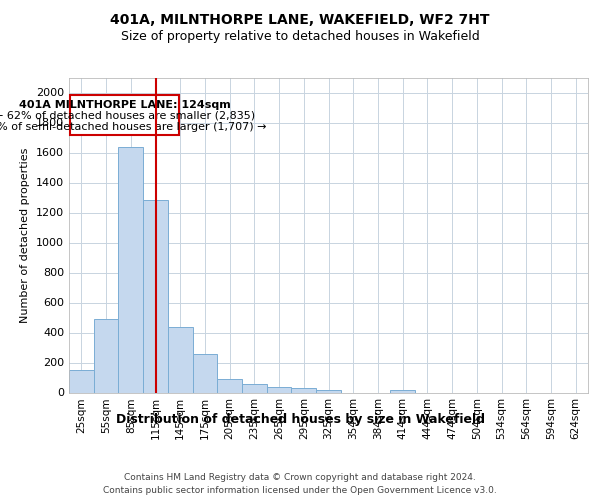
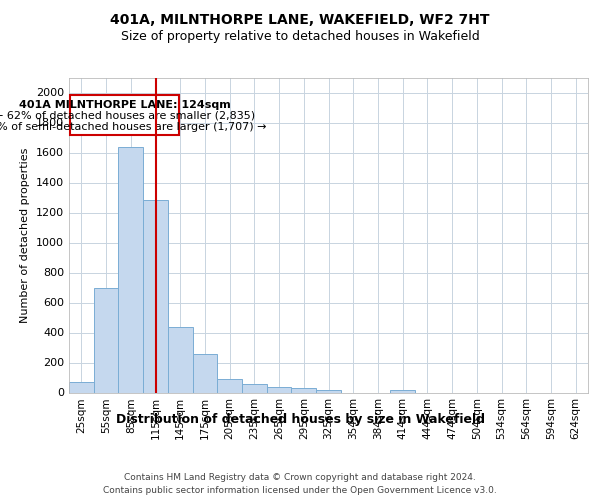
25sqm: 150 -> 70
55sqm: 490 -> 700
